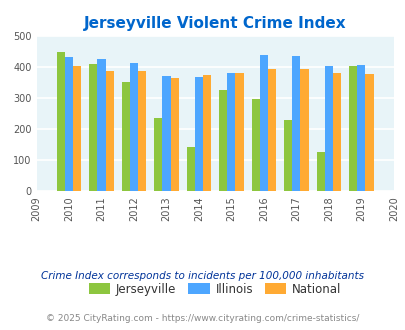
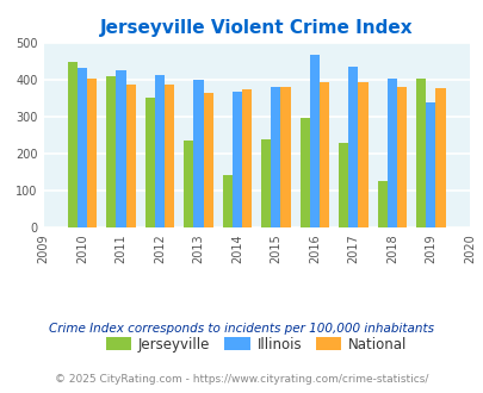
Illinois/2013: 372 -> 400
Jerseyville/2015: 328 -> 240
Illinois/2016: 439 -> 470
Illinois/2019: 408 -> 340
